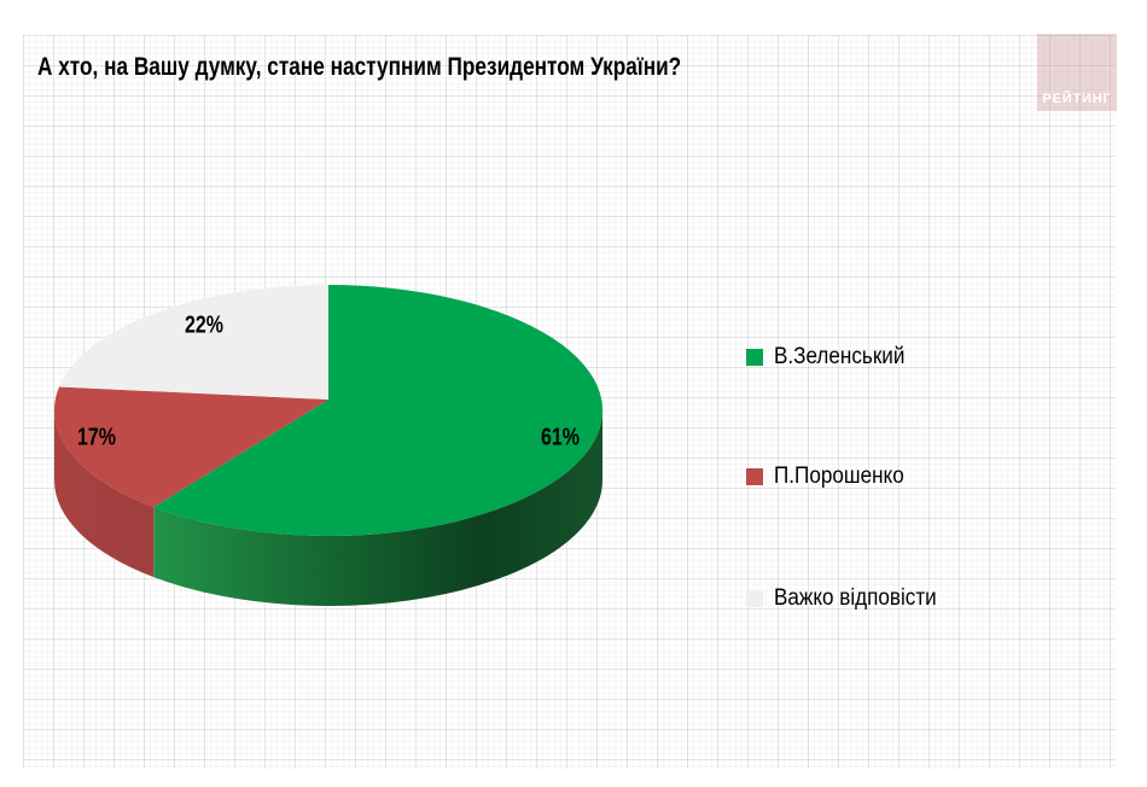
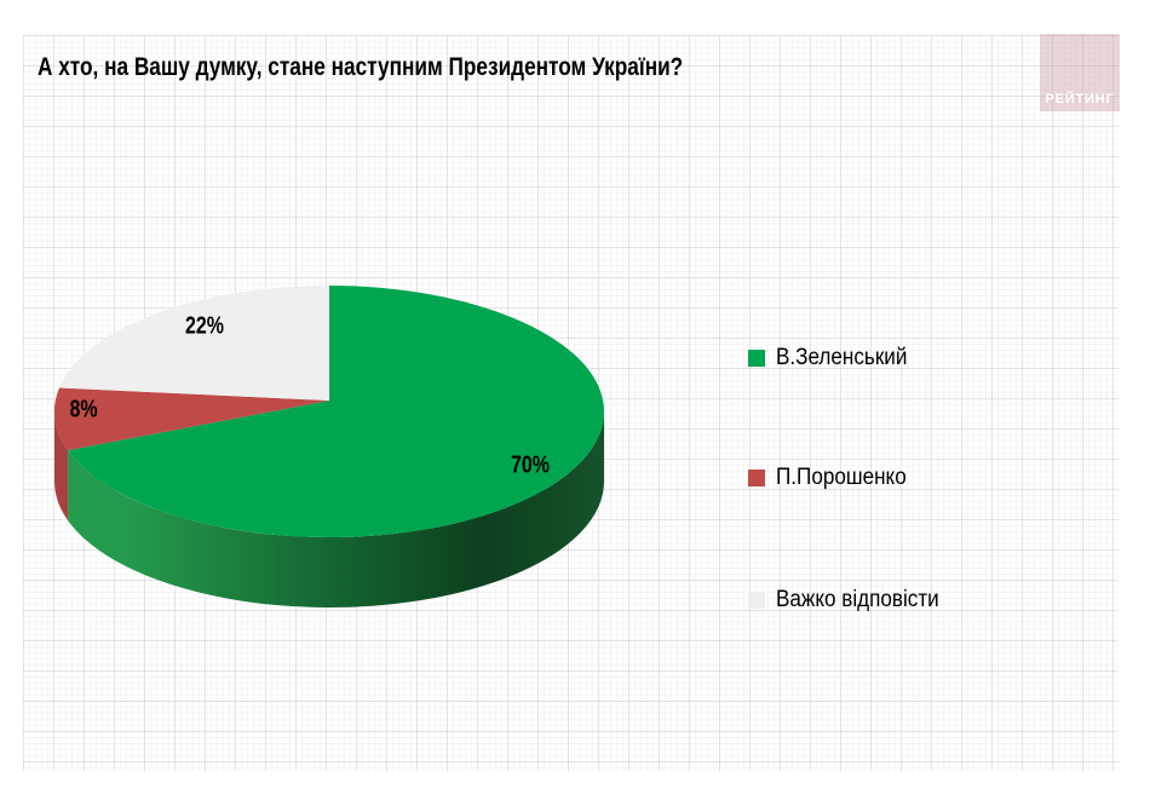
В.Зеленський: 61% -> 70%
П.Порошенко: 17% -> 8%
